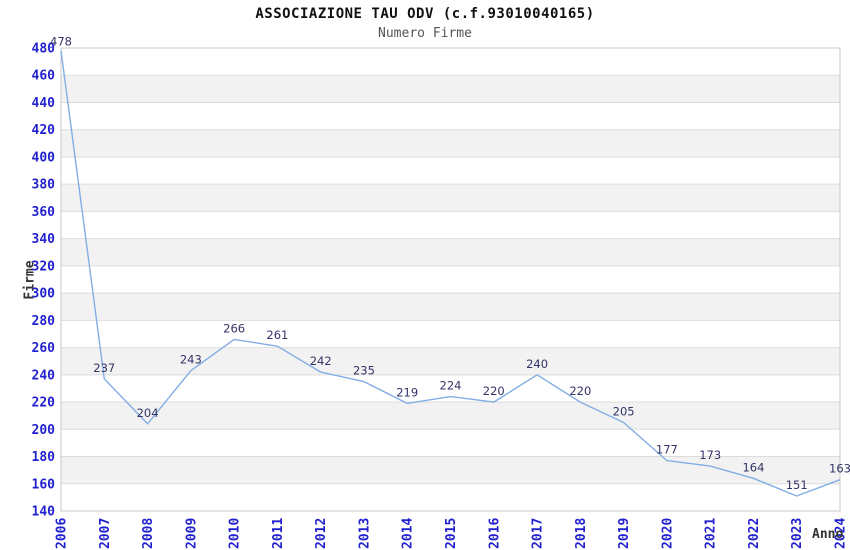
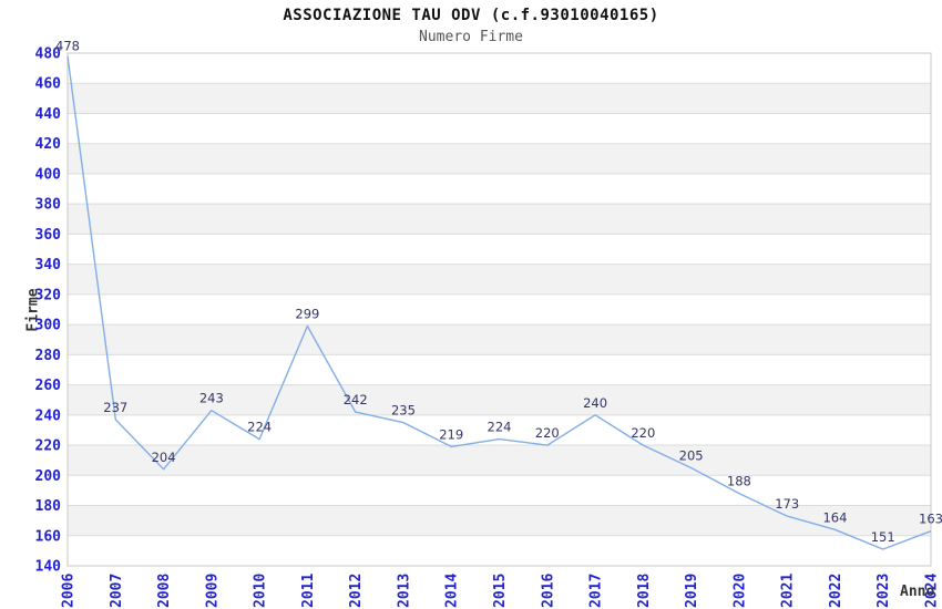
2010: 266 -> 224
2011: 261 -> 299
2020: 177 -> 188
